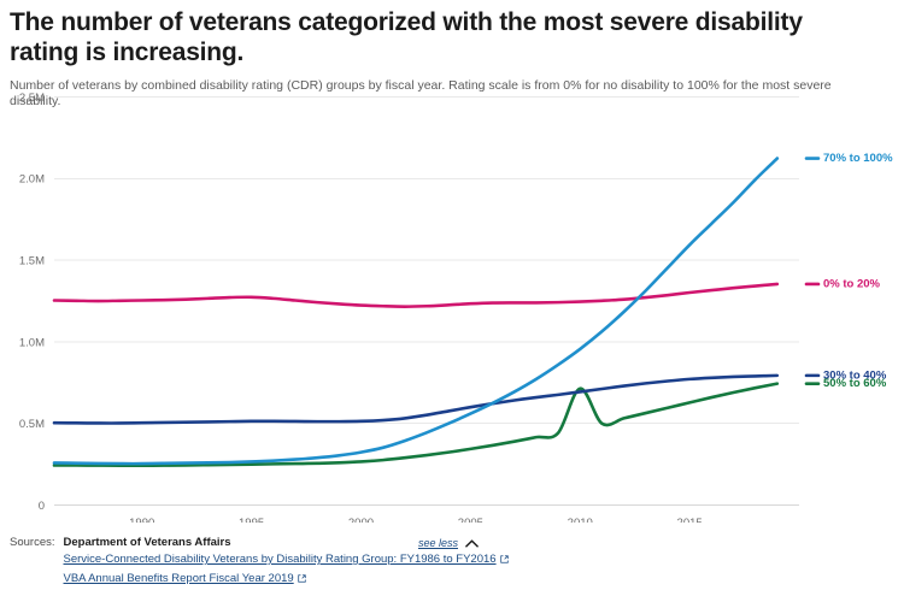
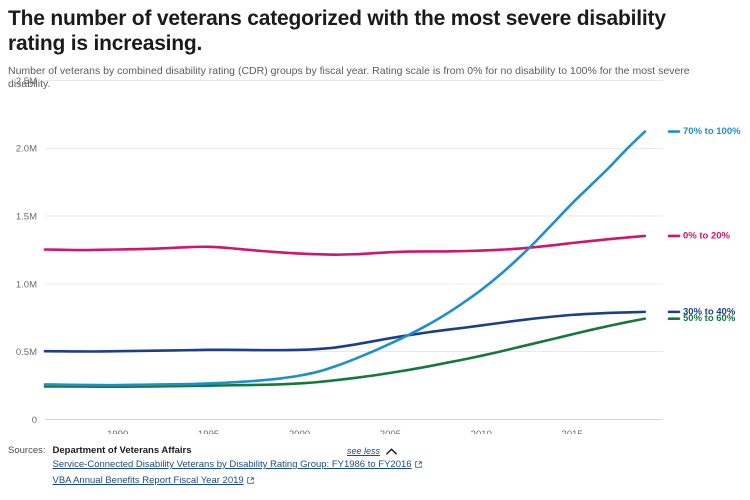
50% to 60%/2010: 0.71M -> 0.47M
